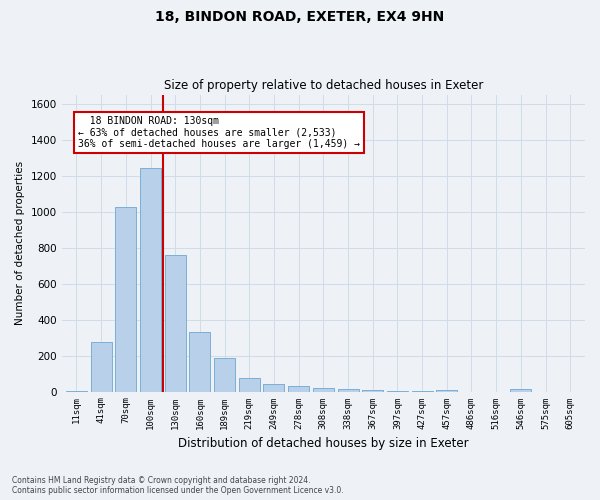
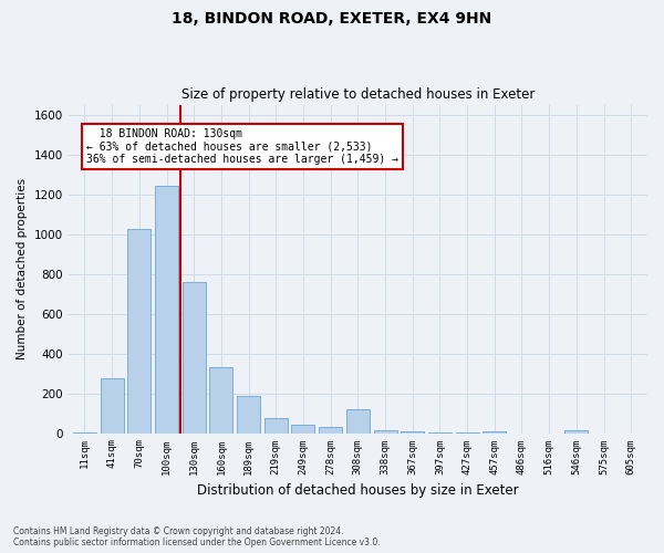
308sqm: 20 -> 120
